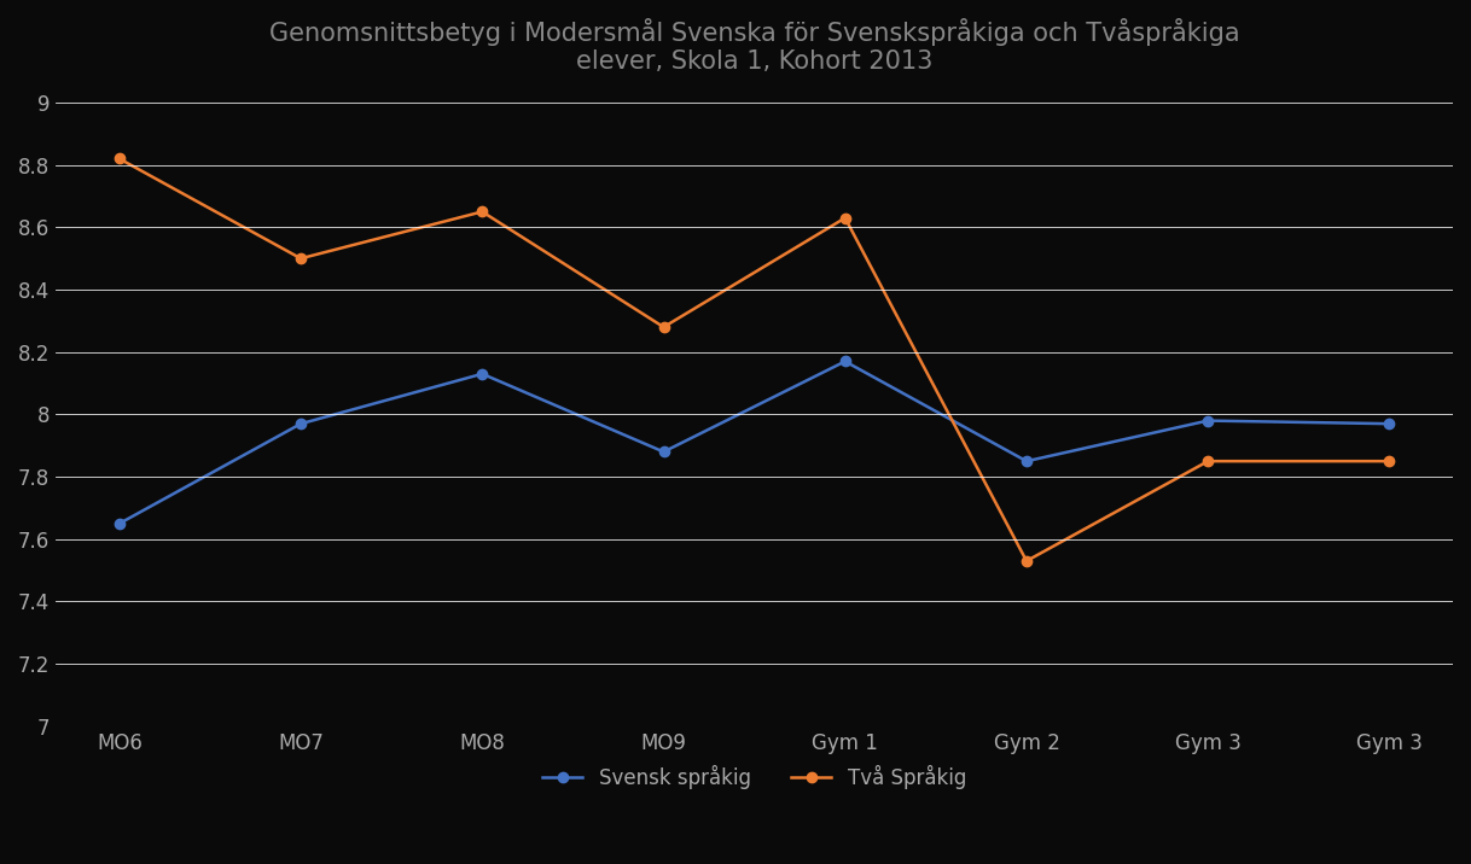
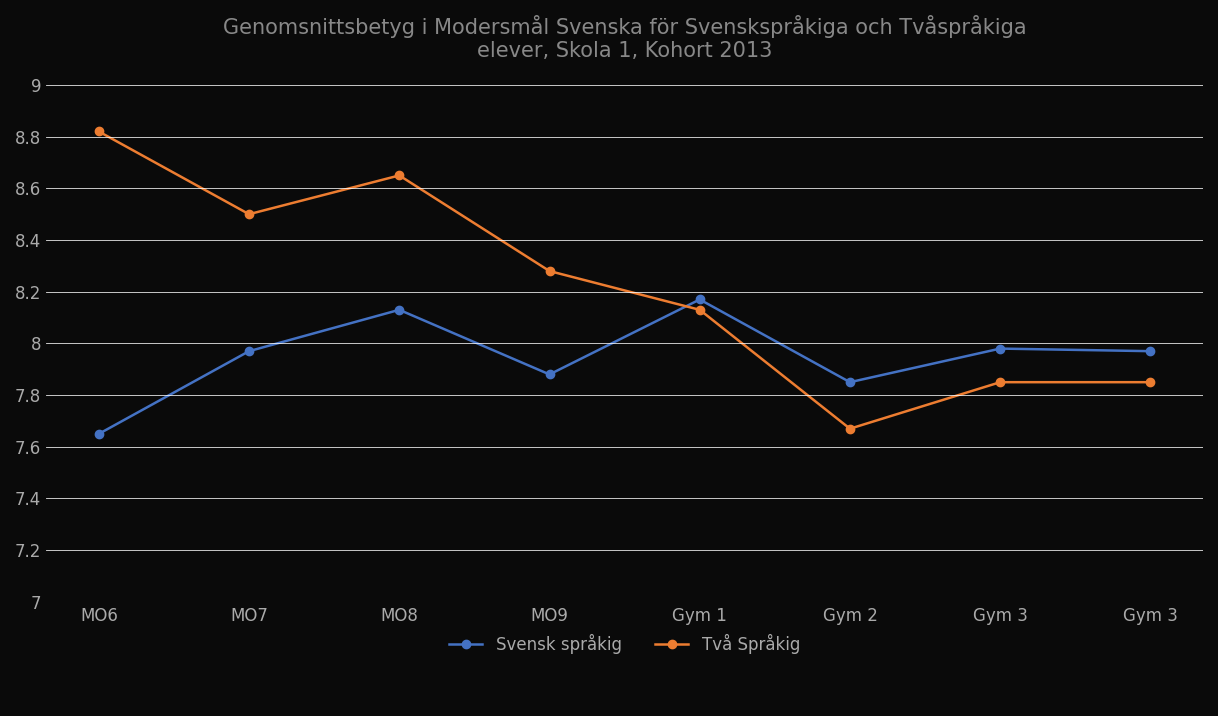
Två Språkig/Gym 1: 8.63 -> 8.13
Två Språkig/Gym 2: 7.53 -> 7.67
